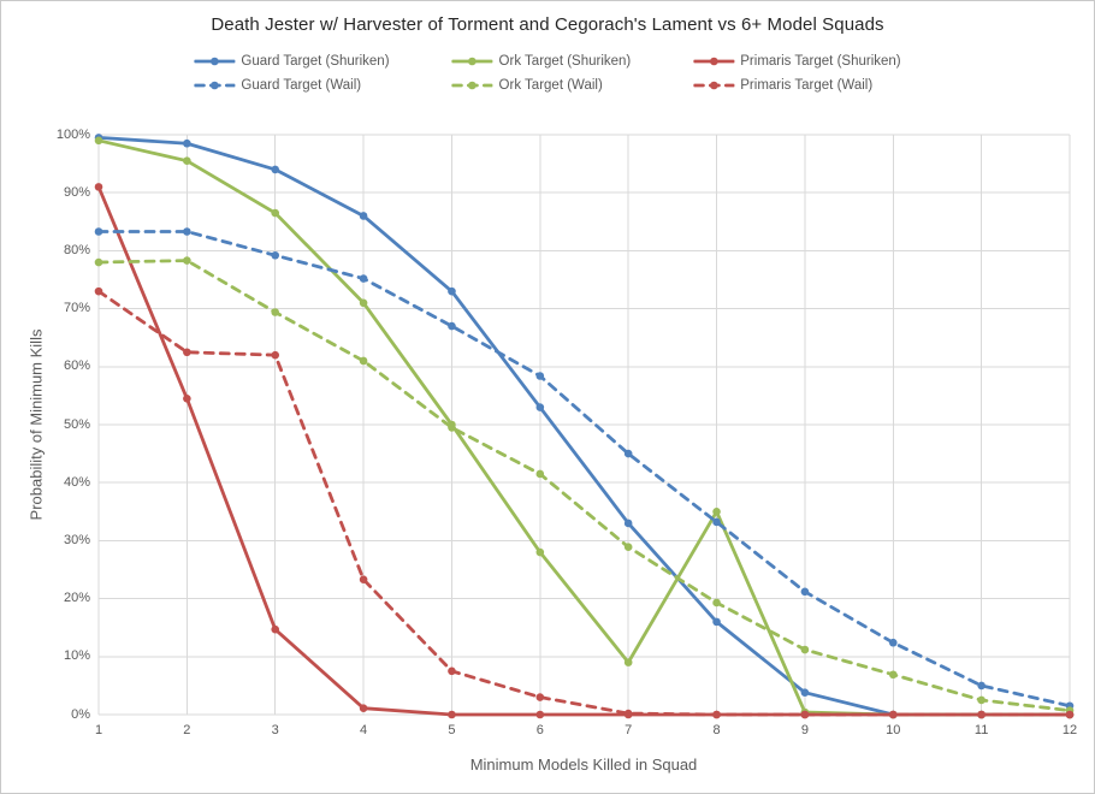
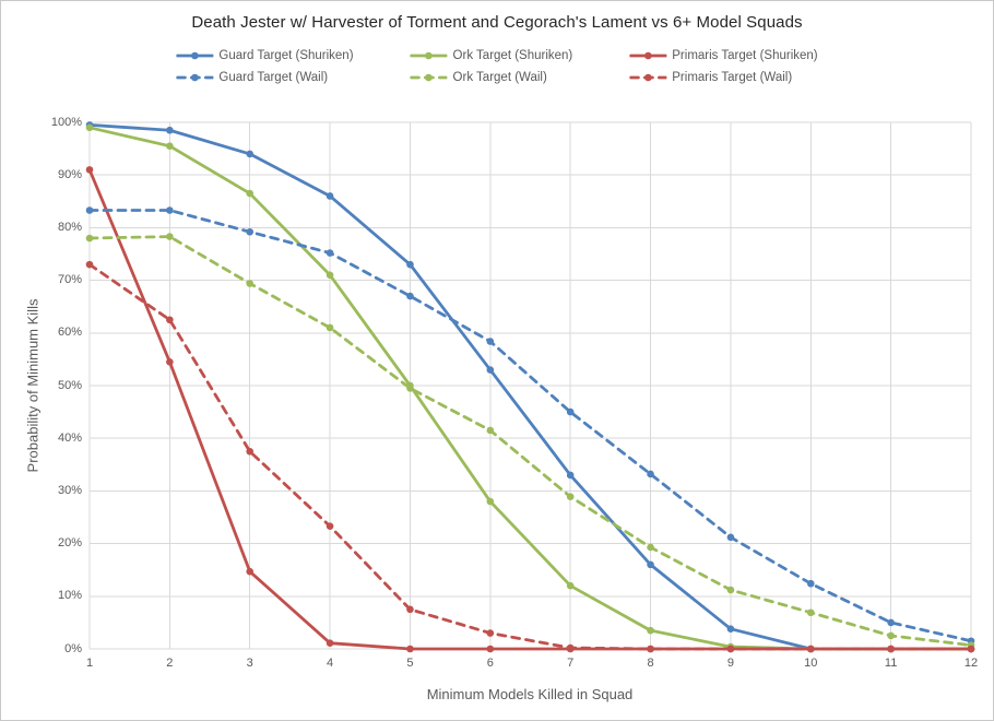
Primaris Target (Wail)/3: 62% -> 38%
Ork Target (Shuriken)/7: 9% -> 12%
Ork Target (Shuriken)/8: 35% -> 4%
